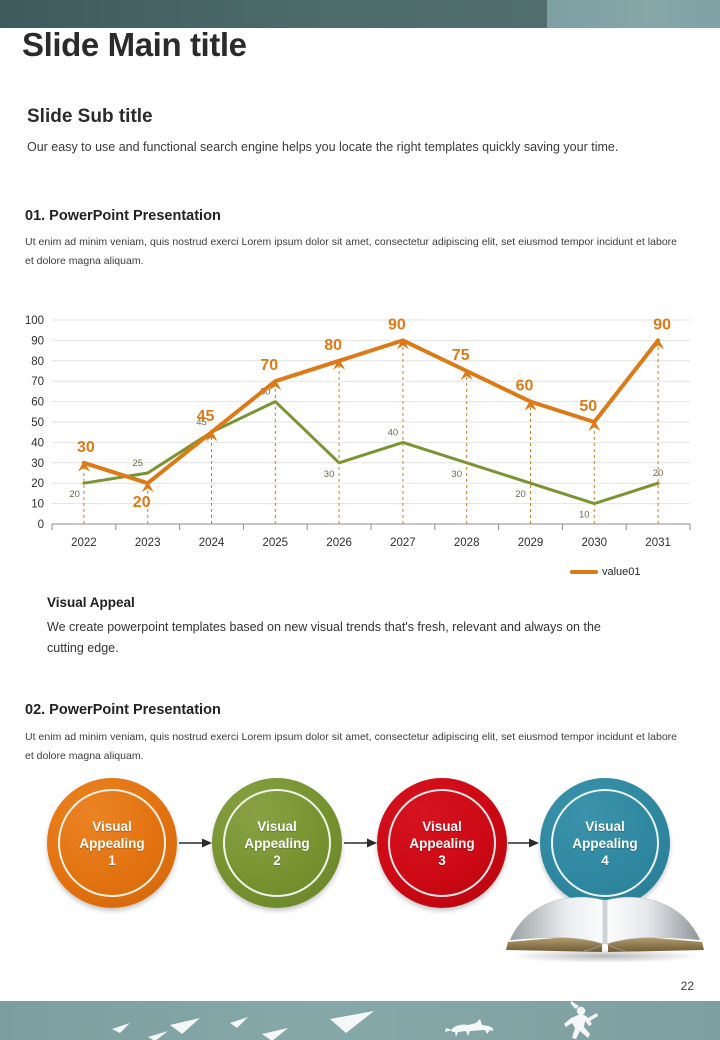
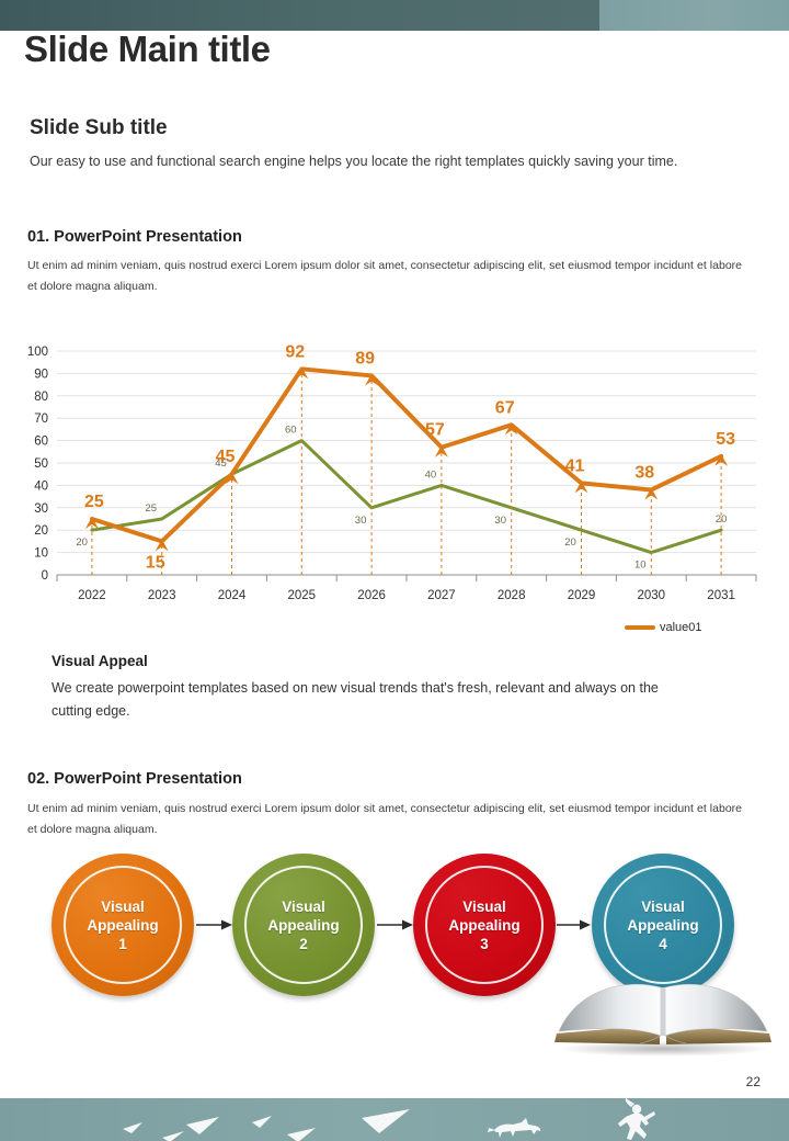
value01/2022: 30 -> 25
value01/2023: 20 -> 15
value01/2025: 70 -> 92
value01/2026: 80 -> 89
value01/2027: 90 -> 57
value01/2028: 75 -> 67
value01/2029: 60 -> 41
value01/2030: 50 -> 38
value01/2031: 90 -> 53
